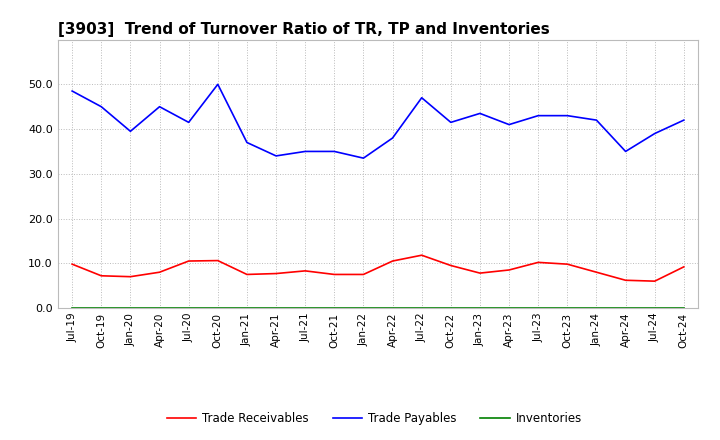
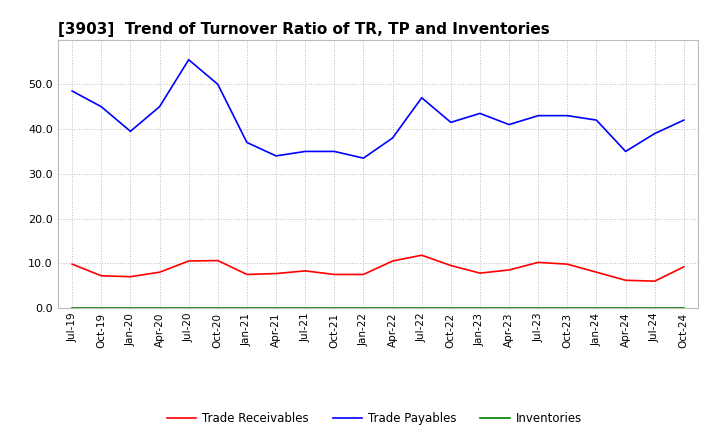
Trade Payables/Jul-20: 41.5 -> 55.5
